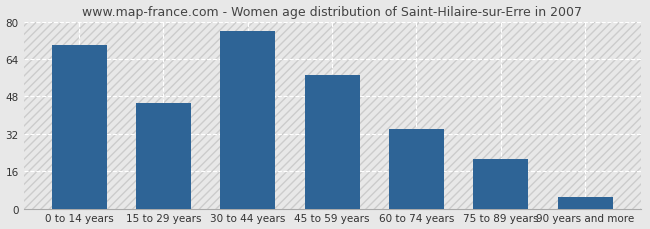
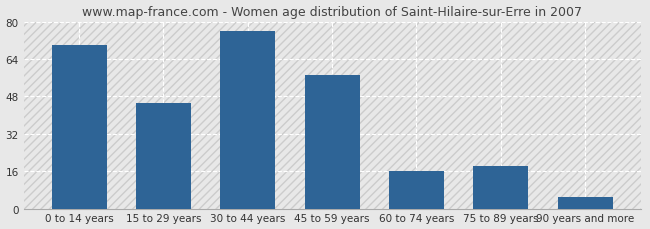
60 to 74 years: 34 -> 16
75 to 89 years: 21 -> 18
